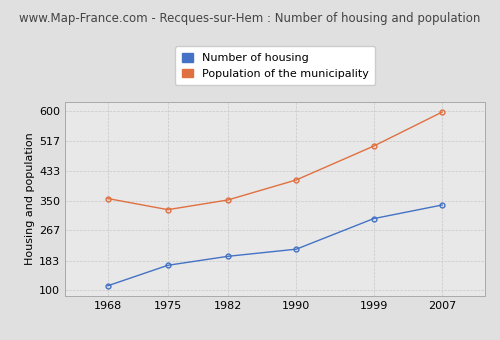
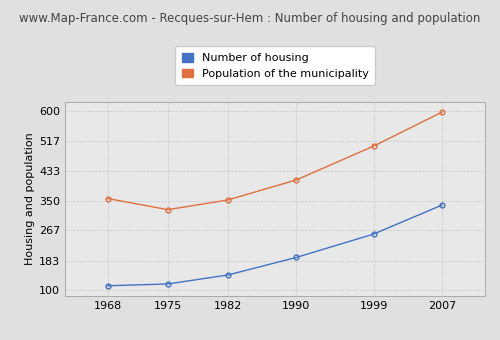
Number of housing/1975: 170 -> 118
Number of housing/1982: 195 -> 143
Number of housing/1990: 215 -> 192
Number of housing/1999: 300 -> 257
